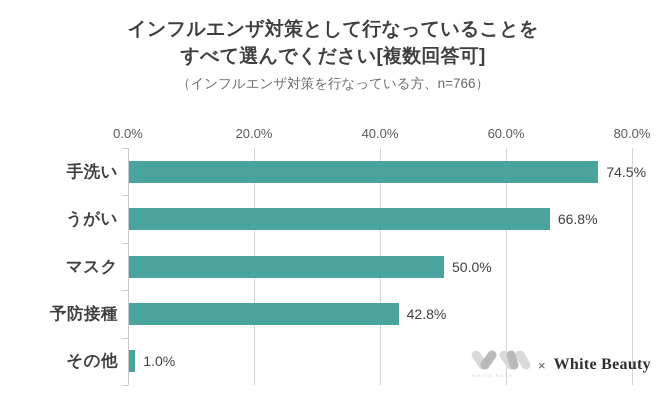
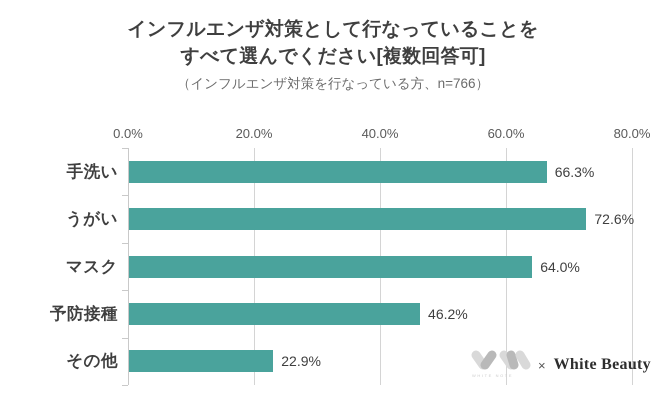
手洗い: 74.5% -> 66.3%
うがい: 66.8% -> 72.6%
マスク: 50.0% -> 64.0%
予防接種: 42.8% -> 46.2%
その他: 1.0% -> 22.9%
